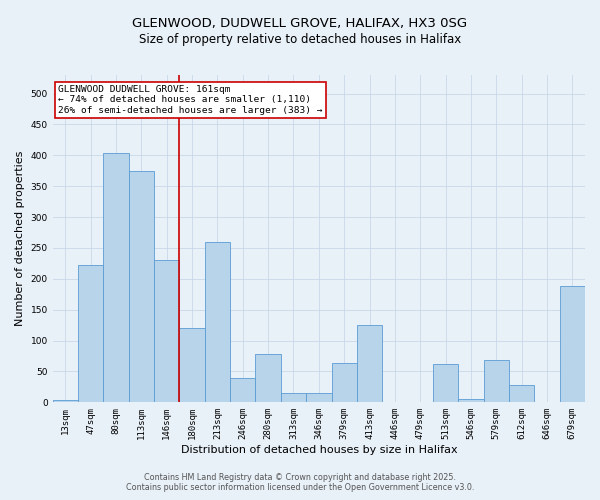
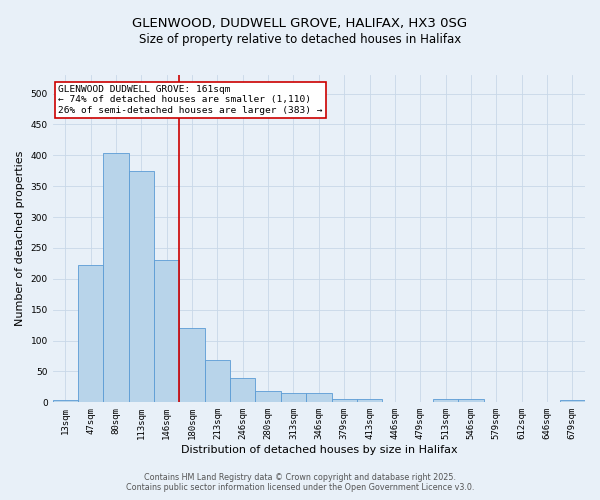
213sqm: 260 -> 68
280sqm: 78 -> 18
379sqm: 64 -> 6
413sqm: 126 -> 6
513sqm: 62 -> 5
579sqm: 68 -> 1
612sqm: 28 -> 1
679sqm: 188 -> 3
